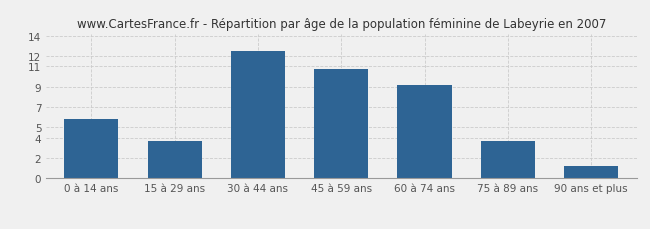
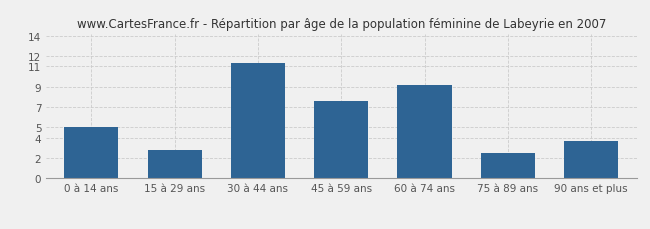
0 à 14 ans: 5.8 -> 5.0
15 à 29 ans: 3.7 -> 2.8
30 à 44 ans: 12.5 -> 11.3
45 à 59 ans: 10.7 -> 7.6
75 à 89 ans: 3.7 -> 2.5
90 ans et plus: 1.2 -> 3.7
